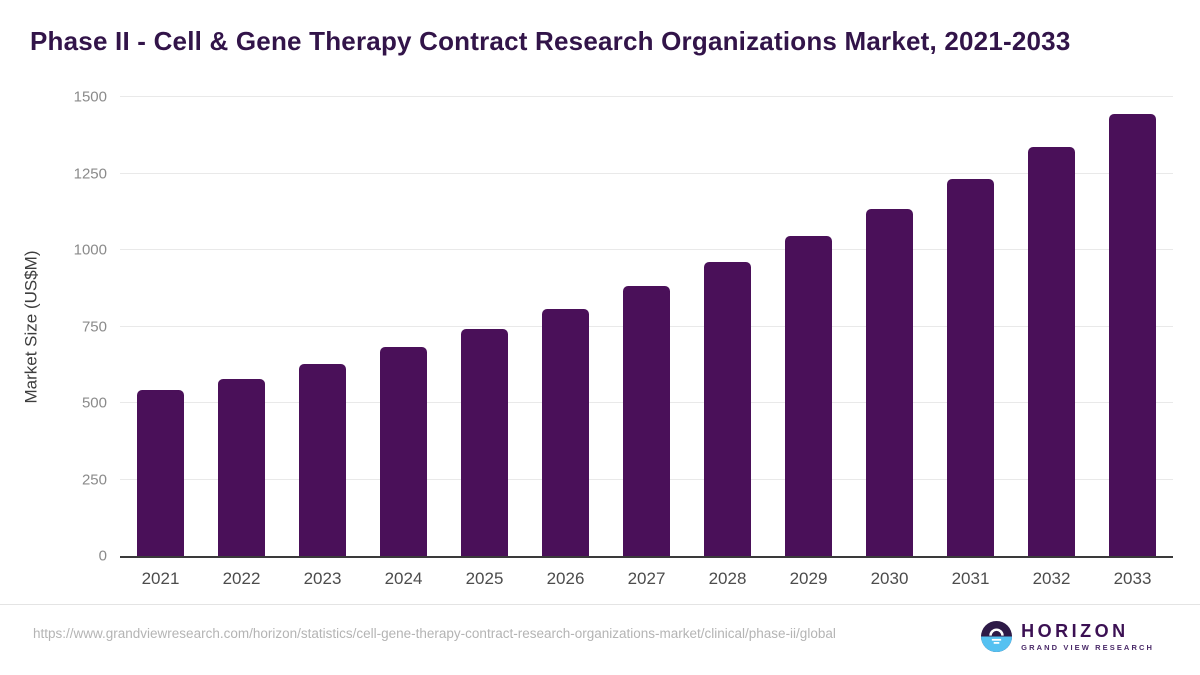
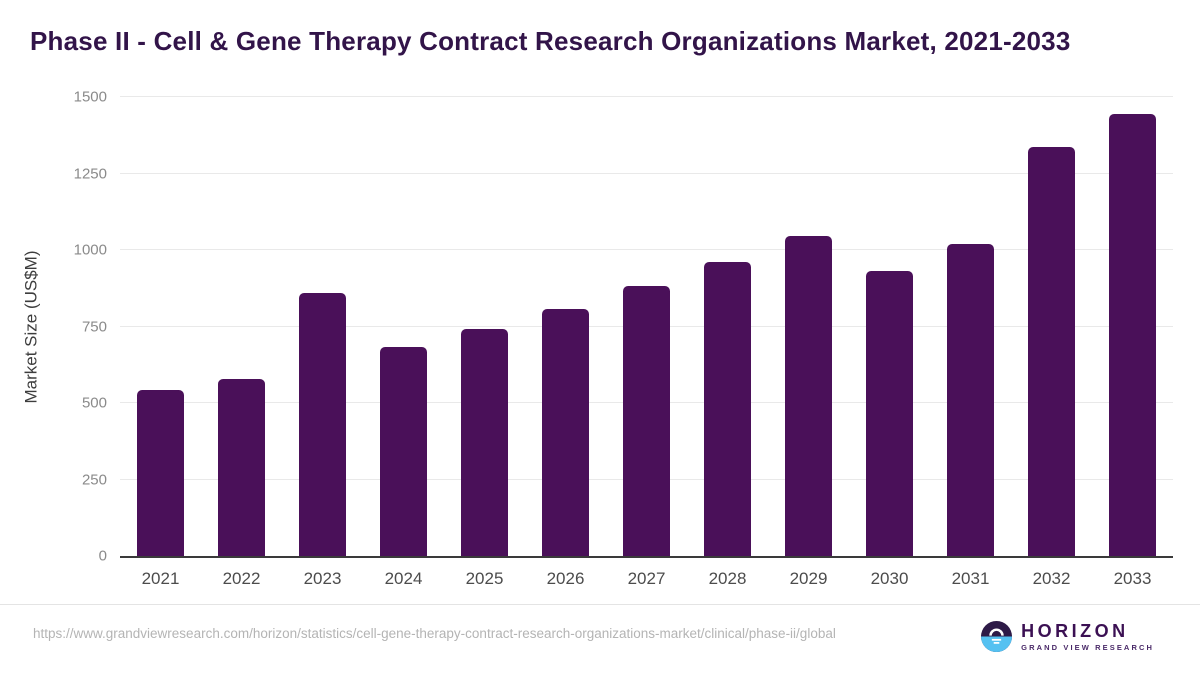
2023: 630 -> 860
2030: 1140 -> 930
2031: 1230 -> 1020
